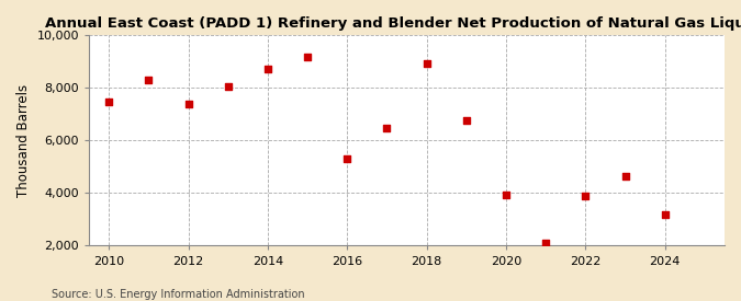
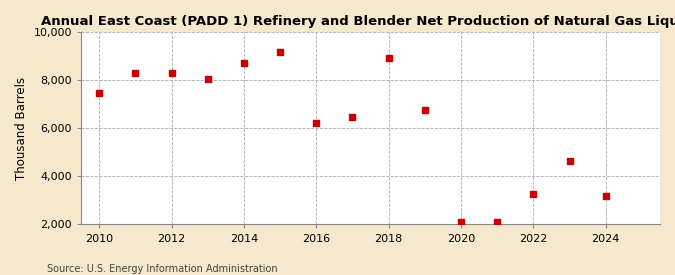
2012: 7,400 -> 8,300
2016: 5,300 -> 6,200
2020: 3,950 -> 2,100
2022: 3,900 -> 3,250
